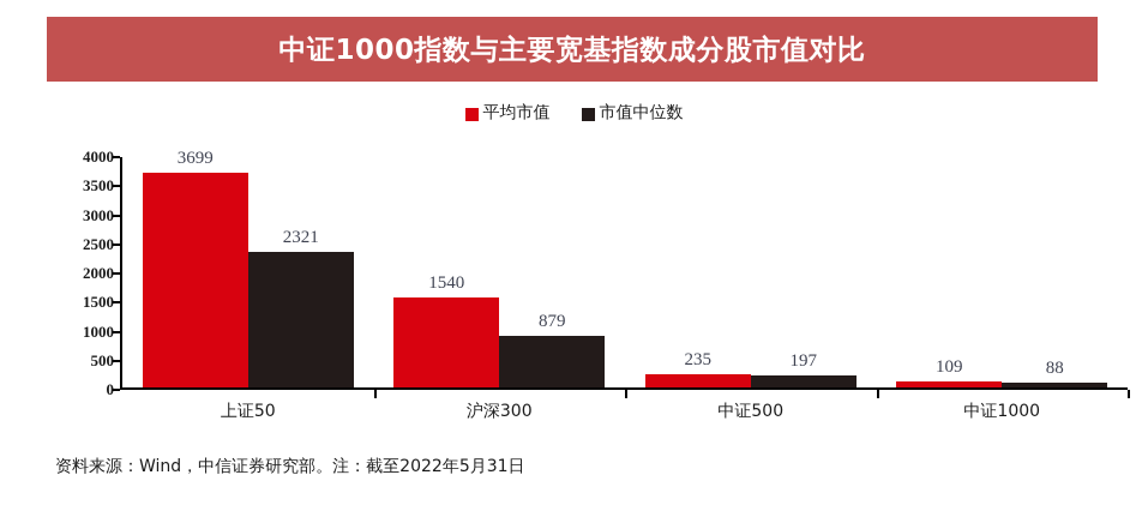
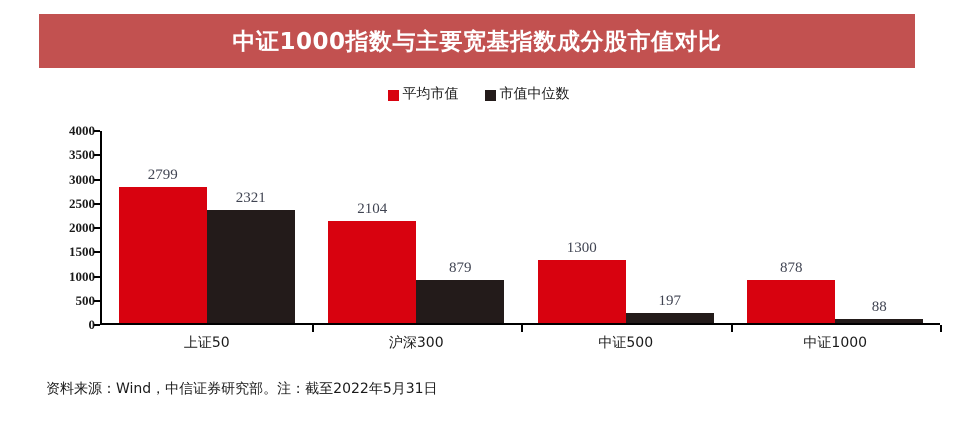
平均市值/上证50: 3699 -> 2799
平均市值/沪深300: 1540 -> 2104
平均市值/中证500: 235 -> 1300
平均市值/中证1000: 109 -> 878
